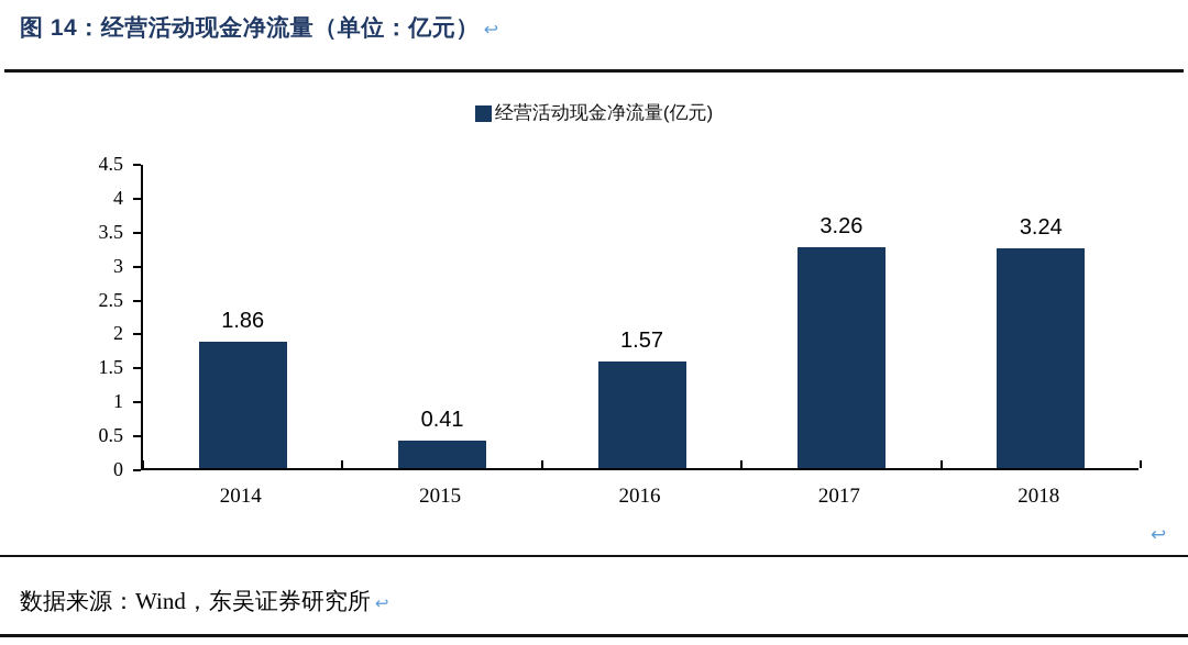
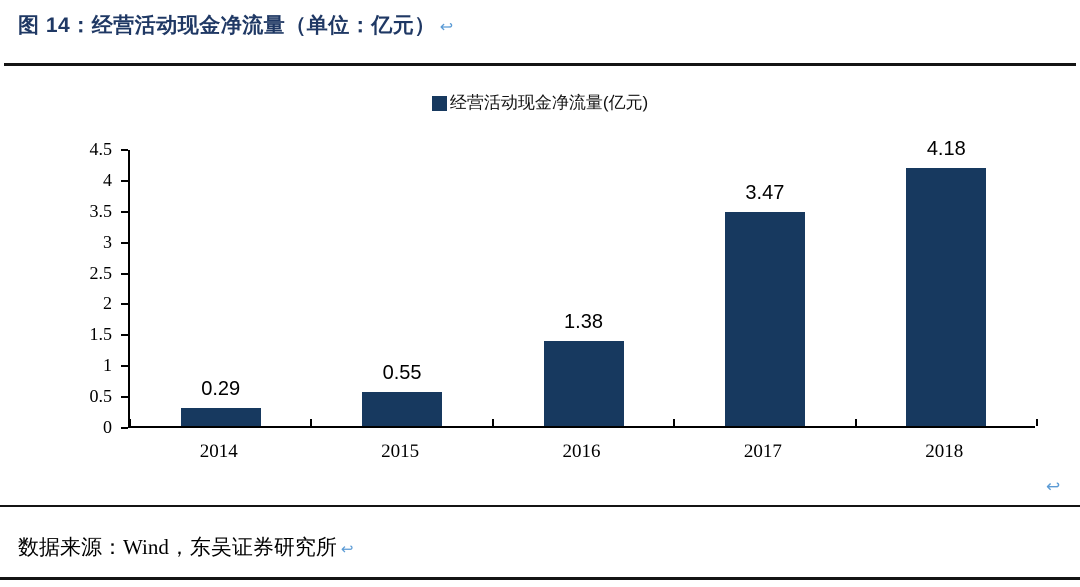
2014: 1.86 -> 0.29
2015: 0.41 -> 0.55
2016: 1.57 -> 1.38
2017: 3.26 -> 3.47
2018: 3.24 -> 4.18
